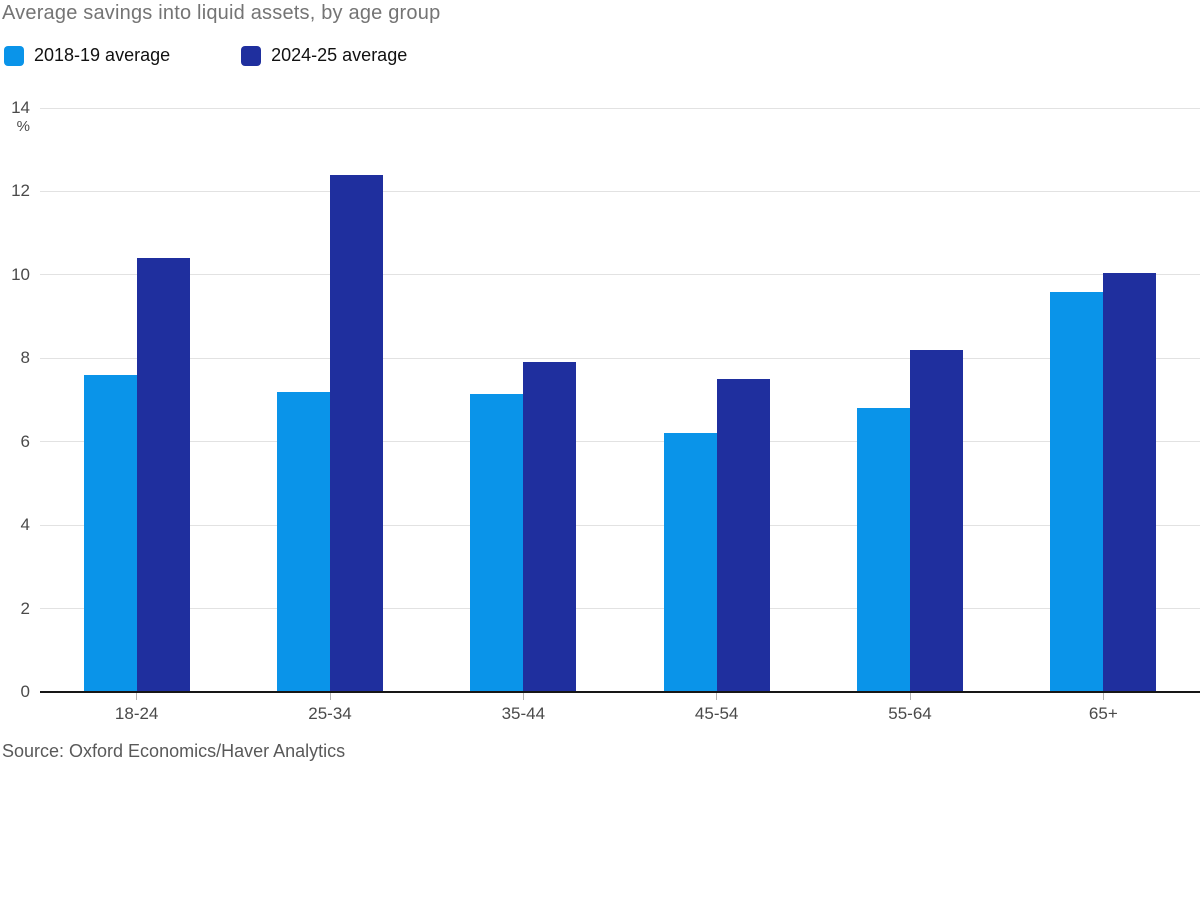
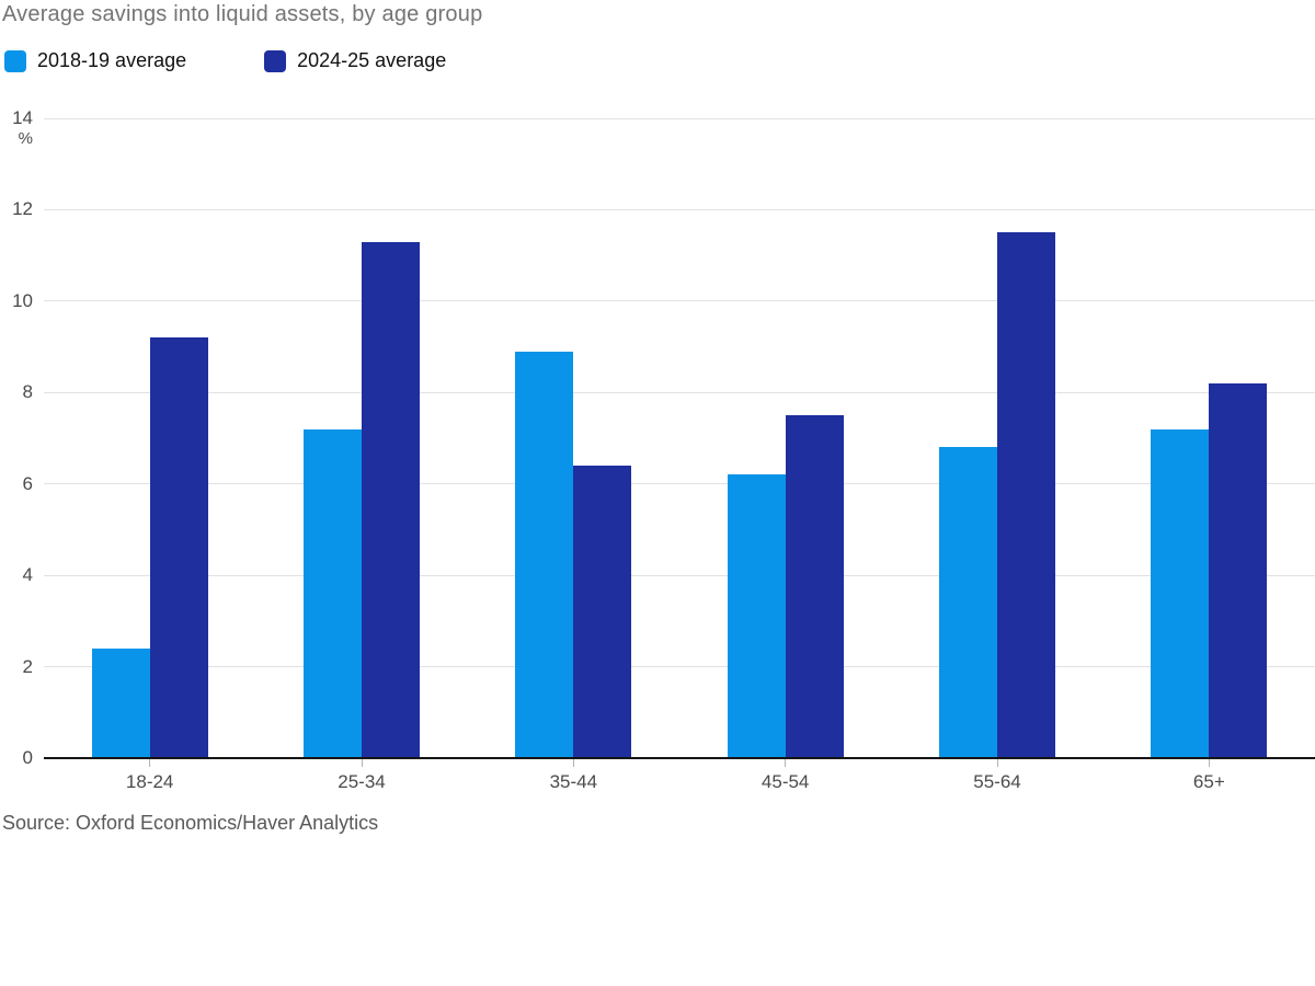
2018-19 average/18-24: 7.6 -> 2.4
2024-25 average/18-24: 10.4 -> 9.2
2024-25 average/25-34: 12.4 -> 11.3
2018-19 average/35-44: 7.2 -> 8.9
2024-25 average/35-44: 7.9 -> 6.4
2024-25 average/55-64: 8.2 -> 11.5
2018-19 average/65+: 9.6 -> 7.2
2024-25 average/65+: 10.1 -> 8.2
